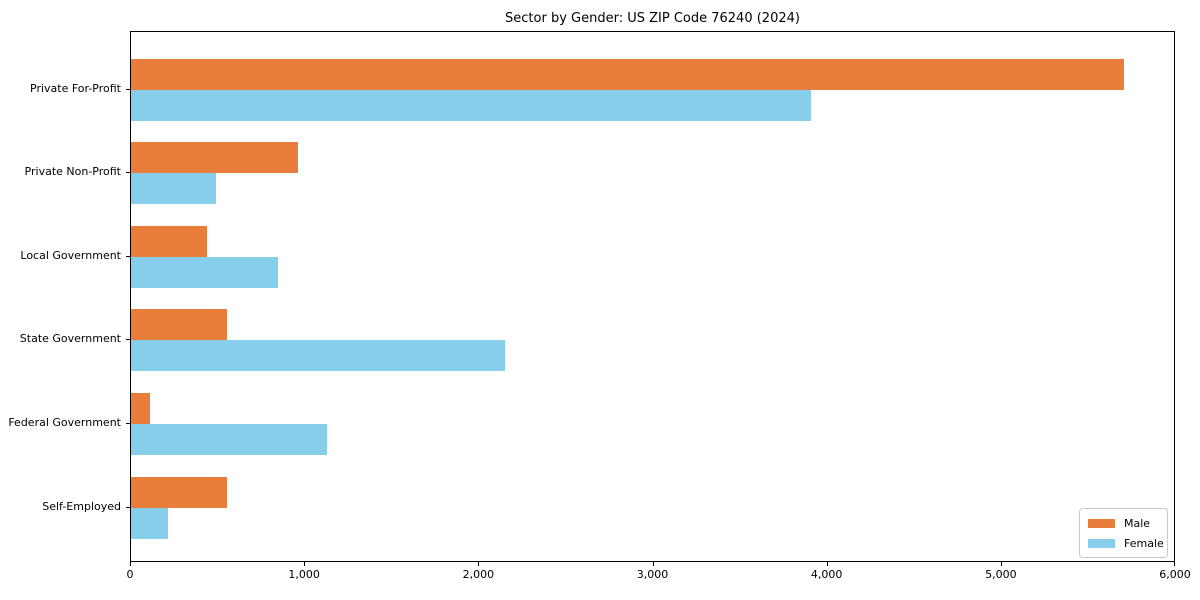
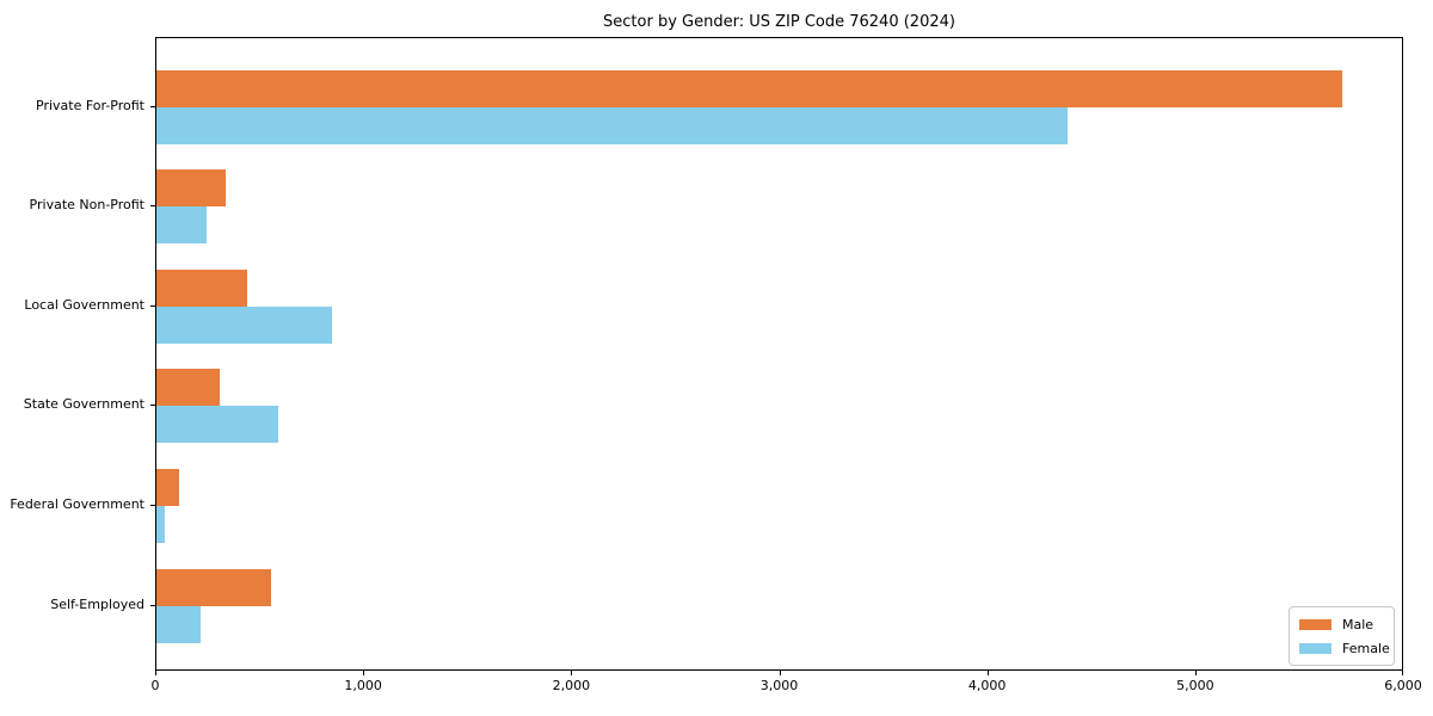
Female/Private For-Profit: 3910 -> 4390
Male/Private Non-Profit: 960 -> 340
Female/Private Non-Profit: 490 -> 240
Male/State Government: 550 -> 300
Female/State Government: 2150 -> 580
Female/Federal Government: 1130 -> 40
